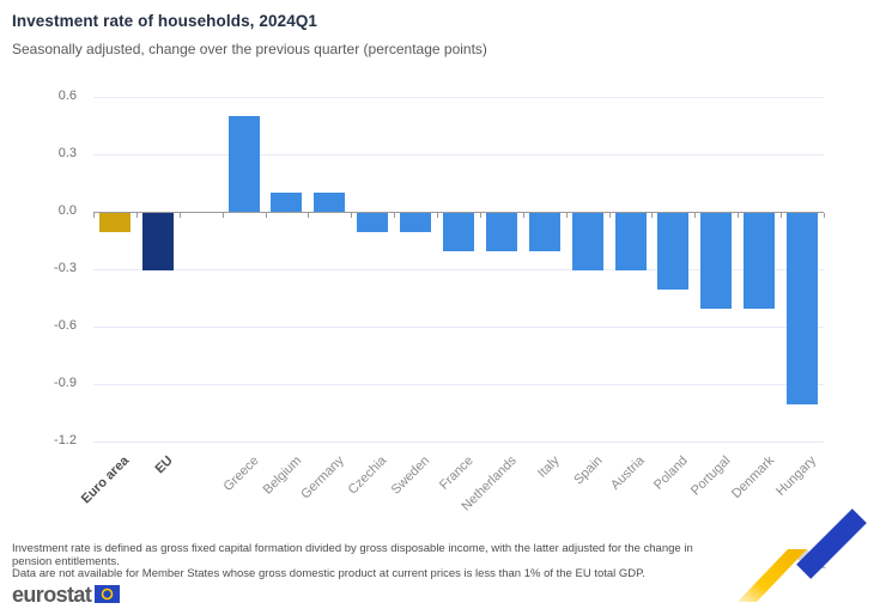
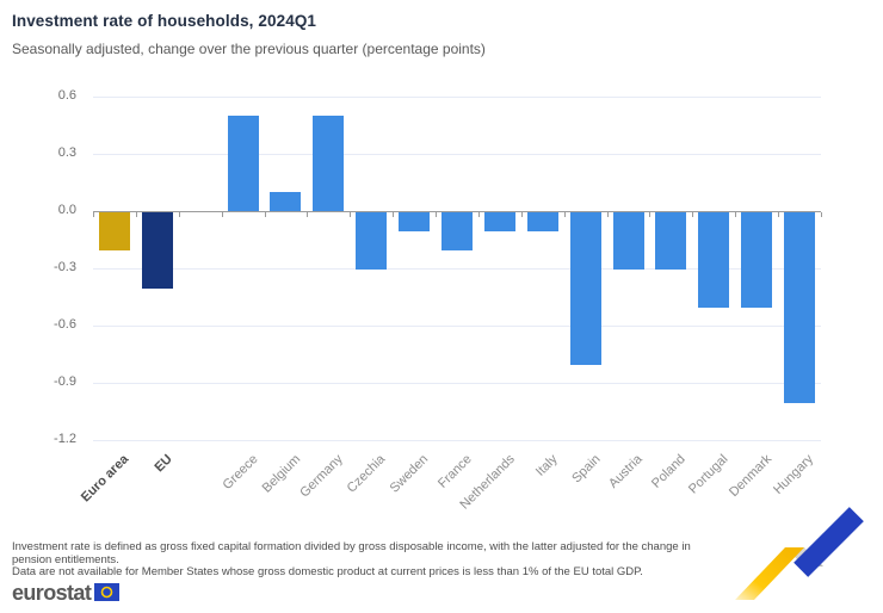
Euro area: -0.1 -> -0.2
EU: -0.3 -> -0.4
Germany: 0.1 -> 0.5
Czechia: -0.1 -> -0.3
Netherlands: -0.2 -> -0.1
Italy: -0.2 -> -0.1
Spain: -0.3 -> -0.8
Poland: -0.4 -> -0.3
